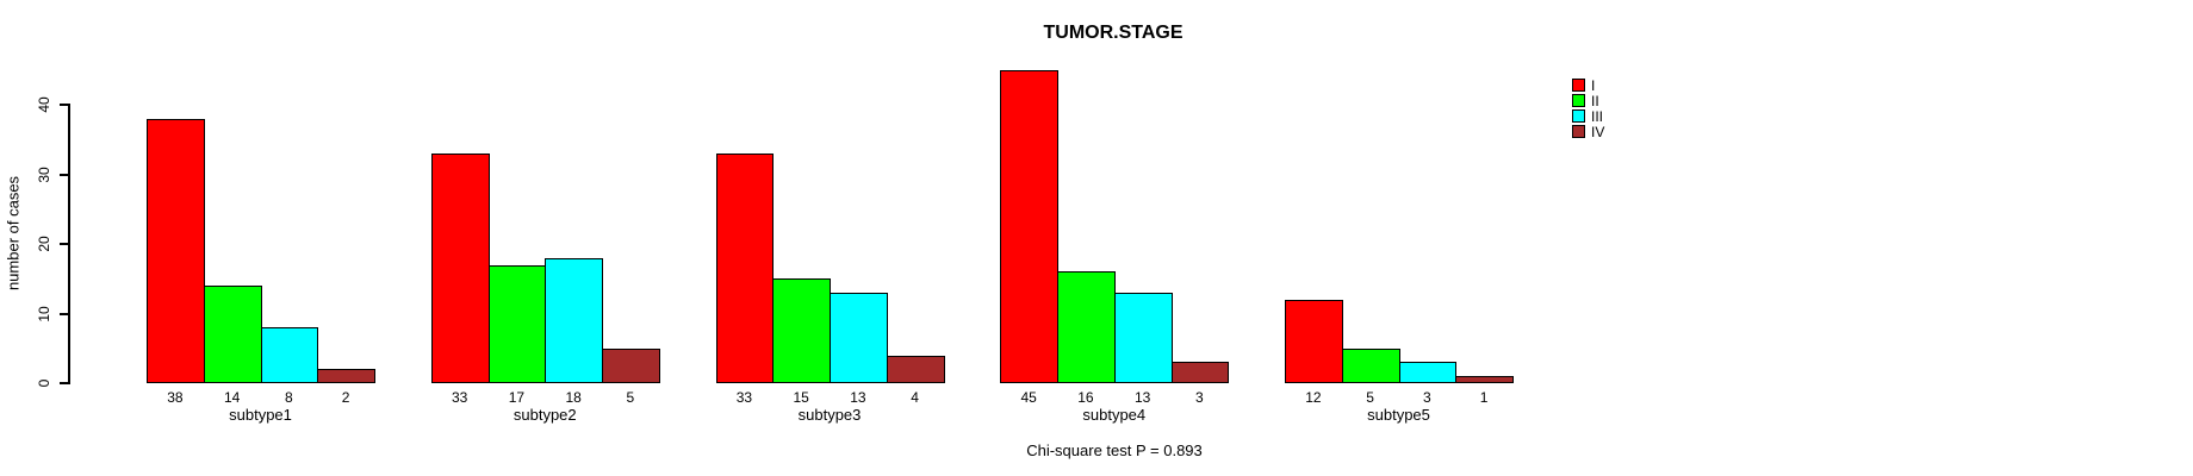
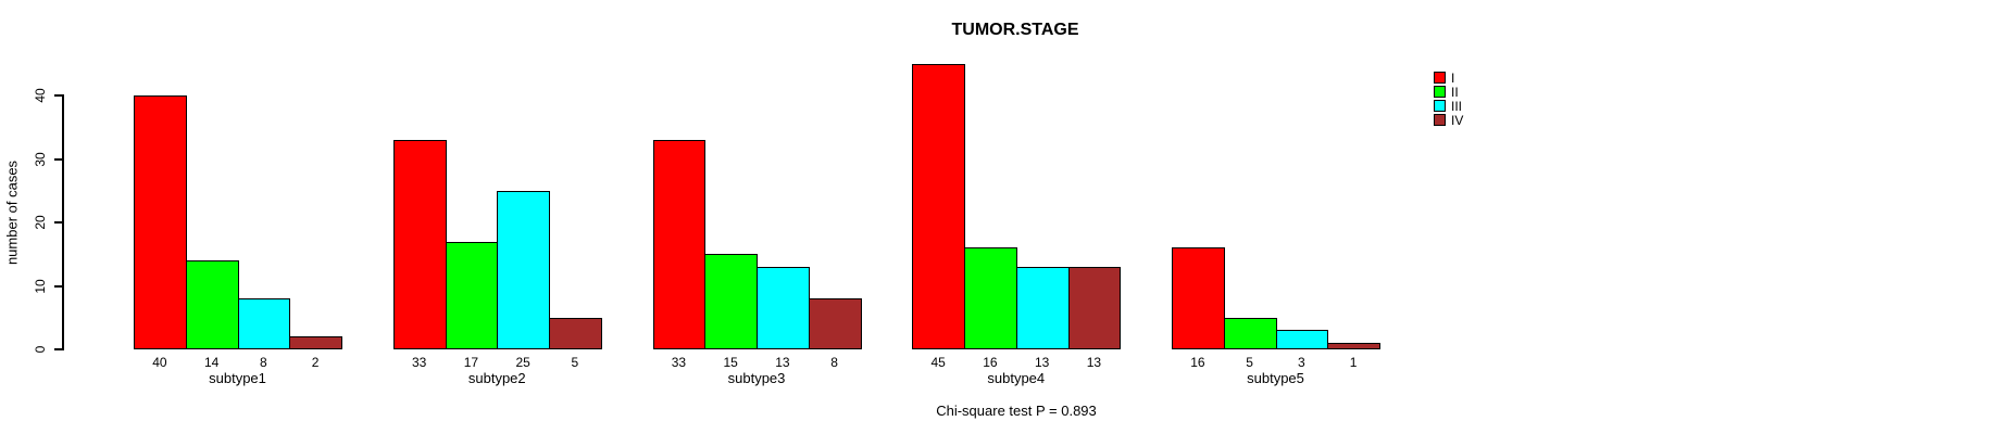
I/subtype1: 38 -> 40
III/subtype2: 18 -> 25
IV/subtype3: 4 -> 8
IV/subtype4: 3 -> 13
I/subtype5: 12 -> 16
